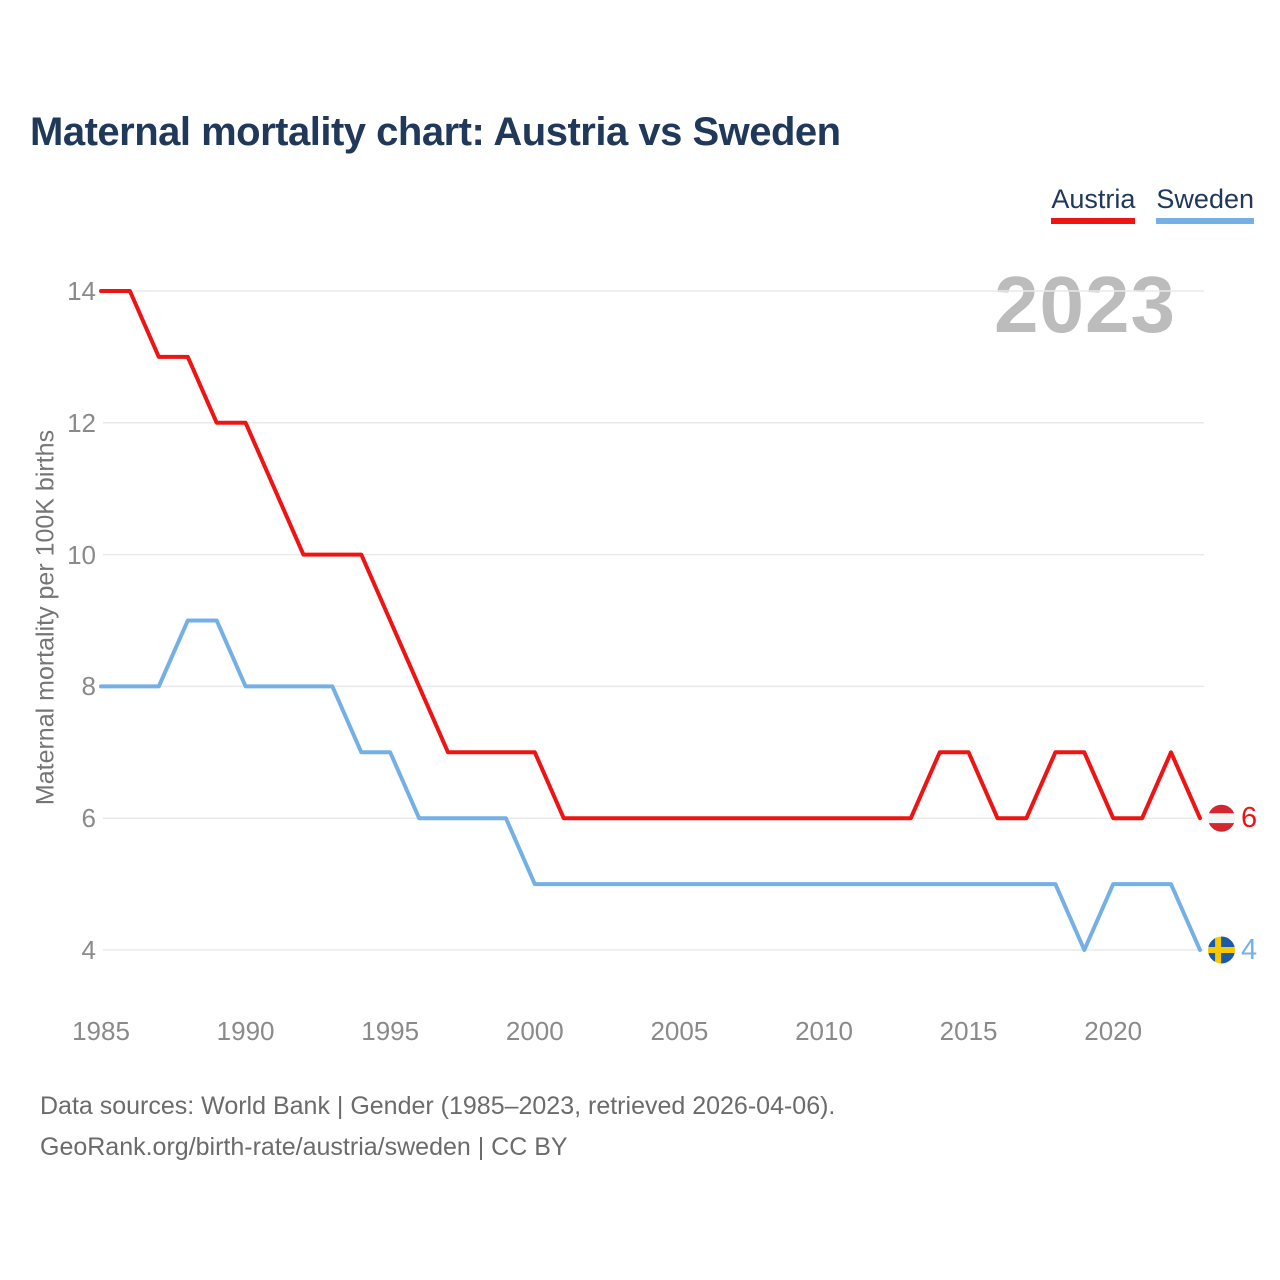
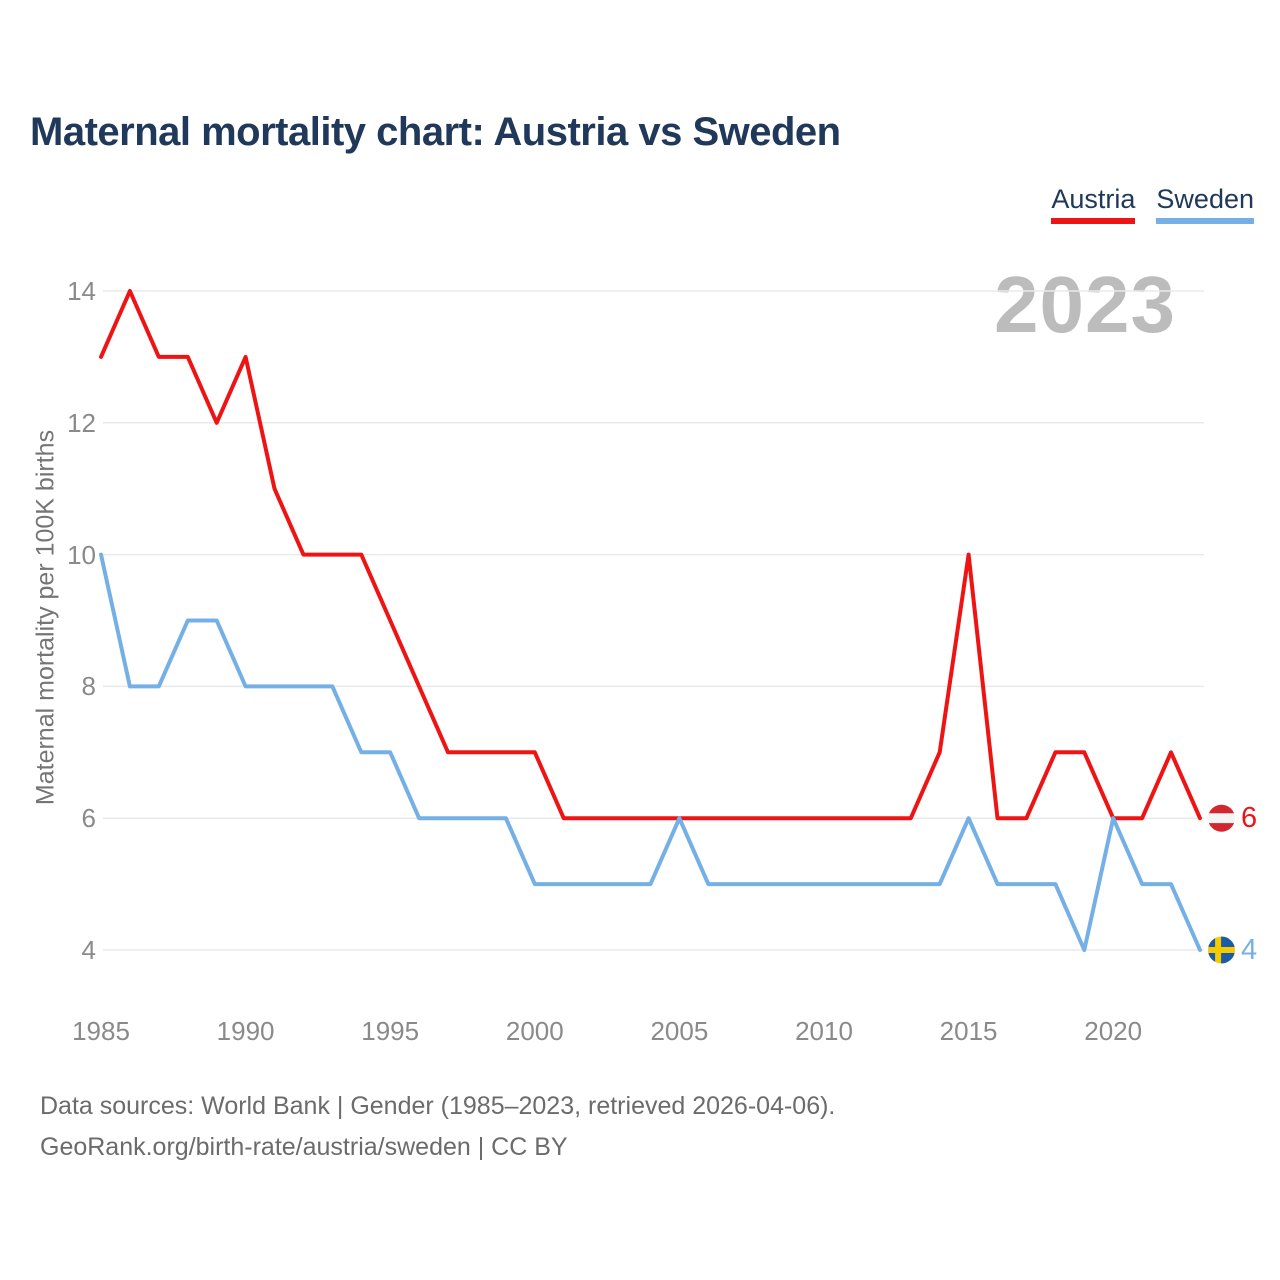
Austria/1985: 14 -> 13
Sweden/1985: 8 -> 10
Austria/1990: 12 -> 13
Sweden/2005: 5 -> 6
Austria/2015: 7 -> 10
Sweden/2015: 5 -> 6
Sweden/2020: 5 -> 6
